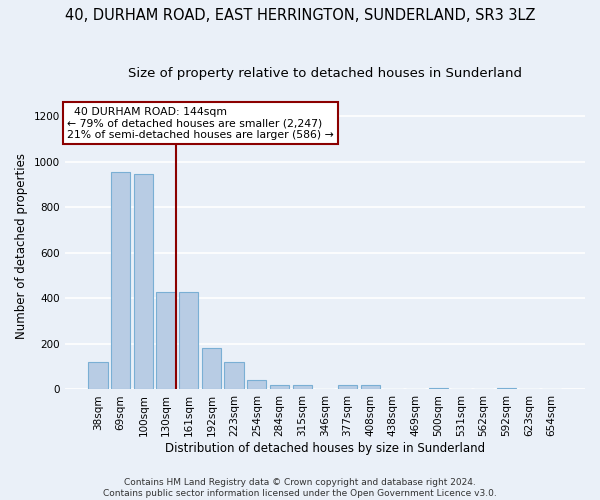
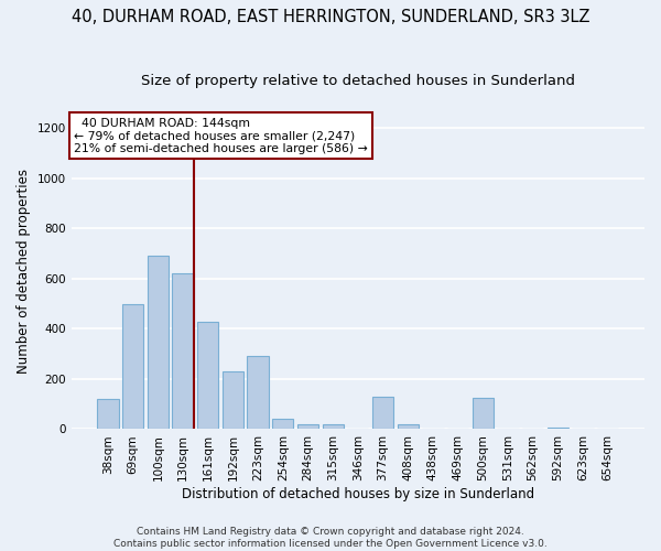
69sqm: 955 -> 500
100sqm: 948 -> 690
130sqm: 428 -> 620
192sqm: 183 -> 230
223sqm: 120 -> 290
377sqm: 20 -> 130
500sqm: 8 -> 125
